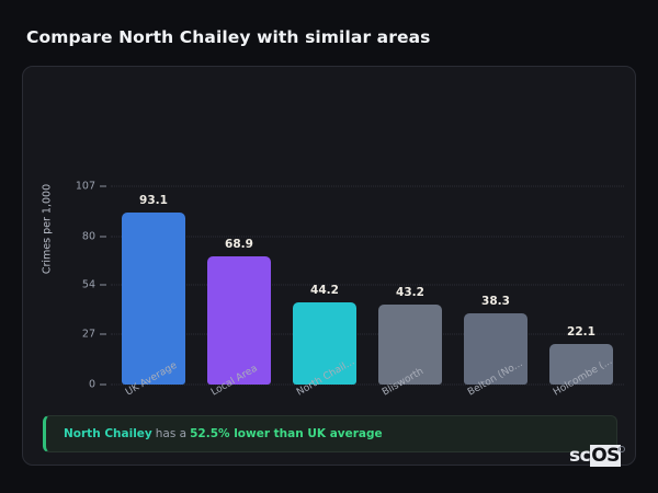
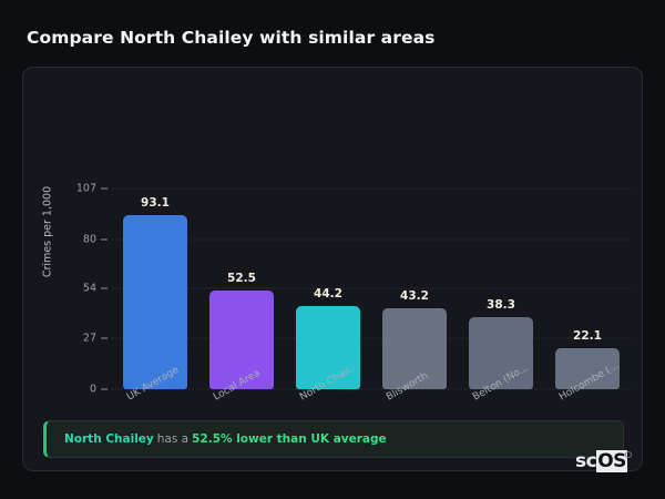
Local Area: 68.9 -> 52.5
